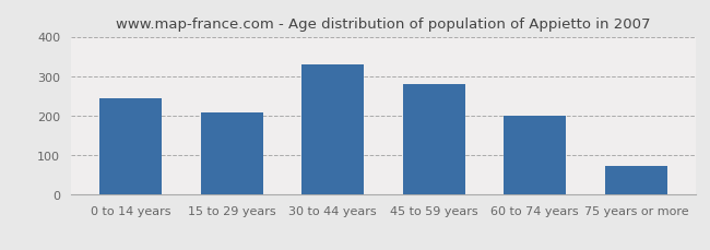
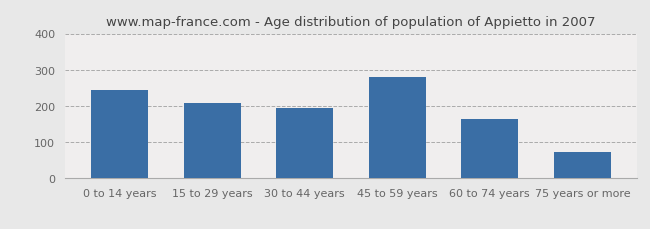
30 to 44 years: 330 -> 195
60 to 74 years: 199 -> 165
